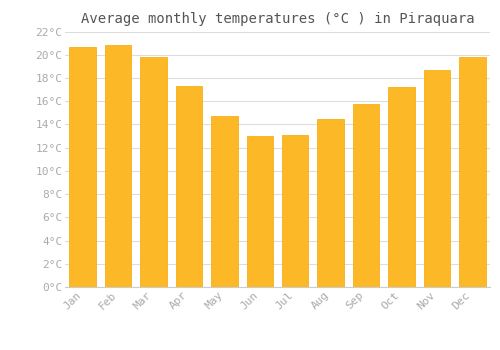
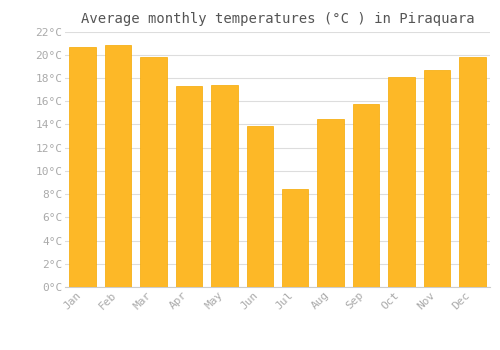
May: 14.7°C -> 17.4°C
Jun: 13.0°C -> 13.9°C
Jul: 13.1°C -> 8.4°C
Oct: 17.2°C -> 18.1°C
